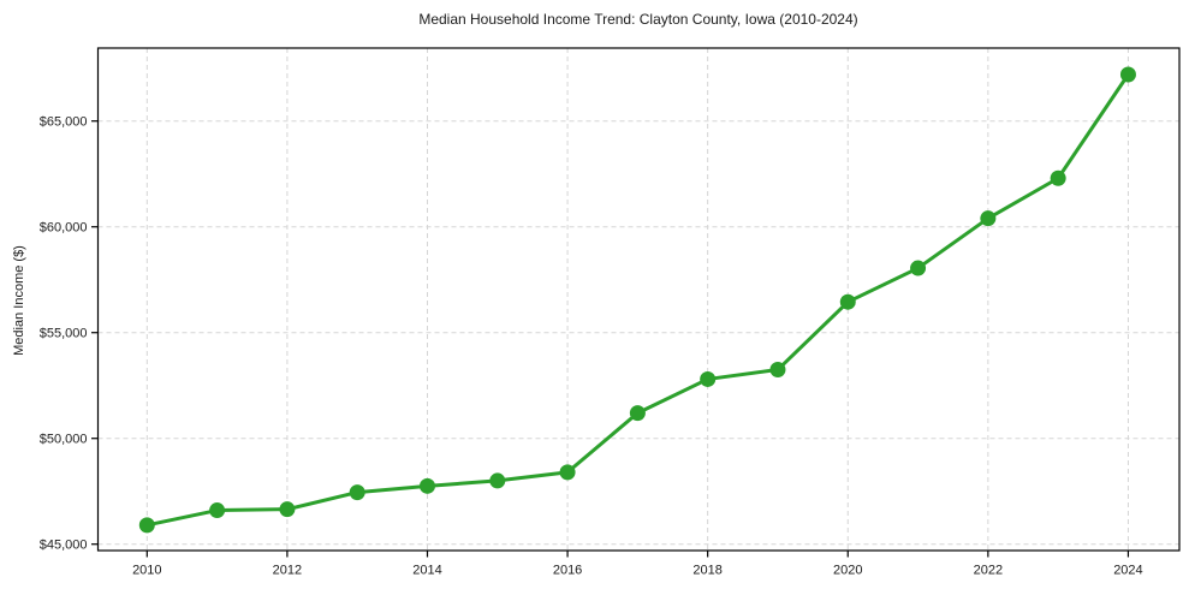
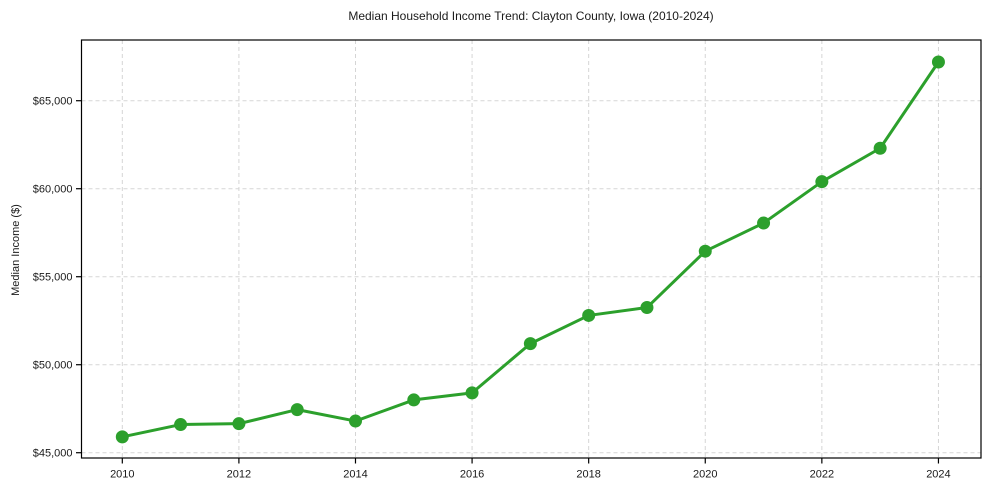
2014: $47800 -> $46800
